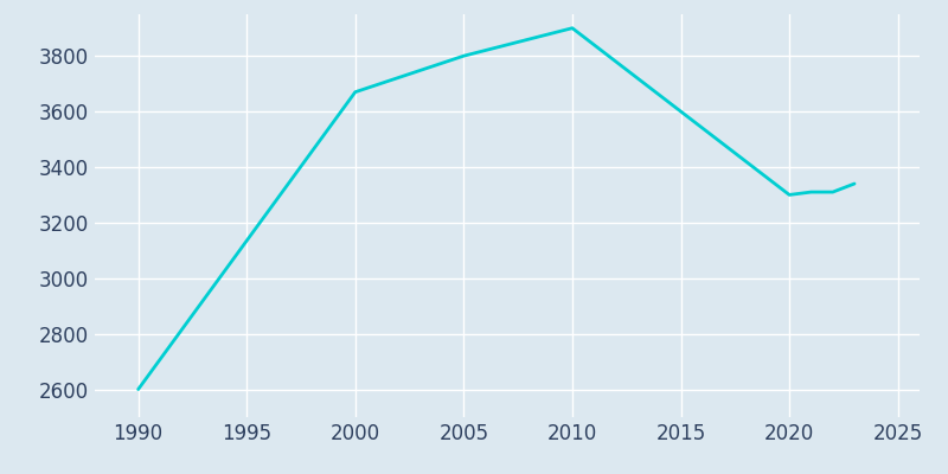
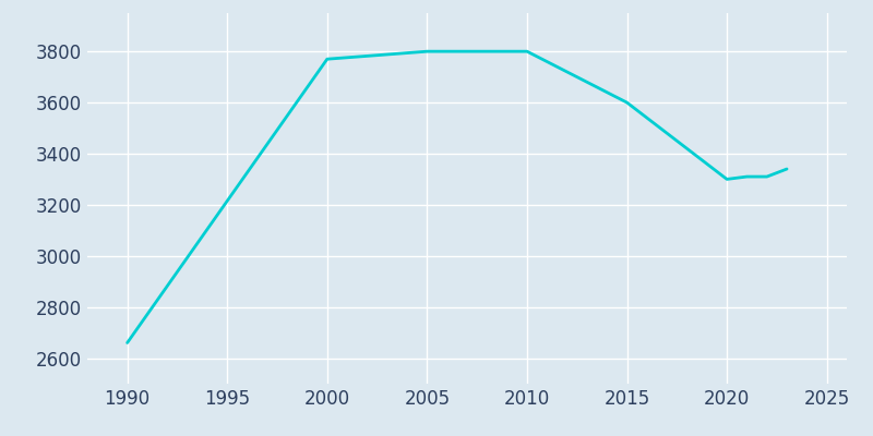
1990: 2600 -> 2660
2000: 3670 -> 3770
2010: 3900 -> 3800
